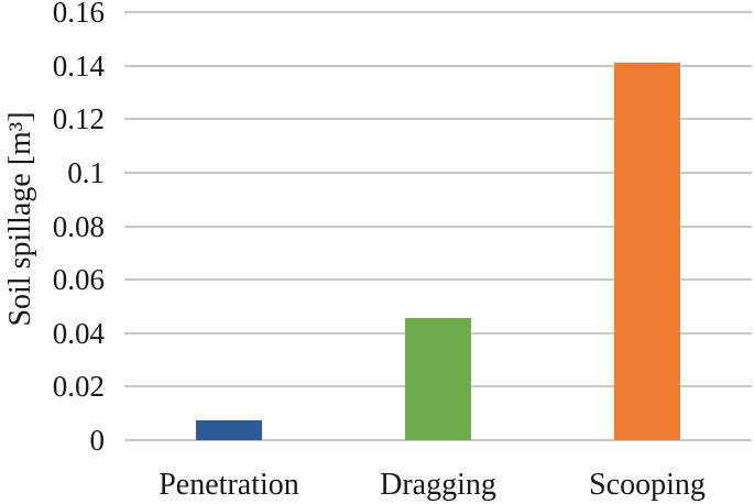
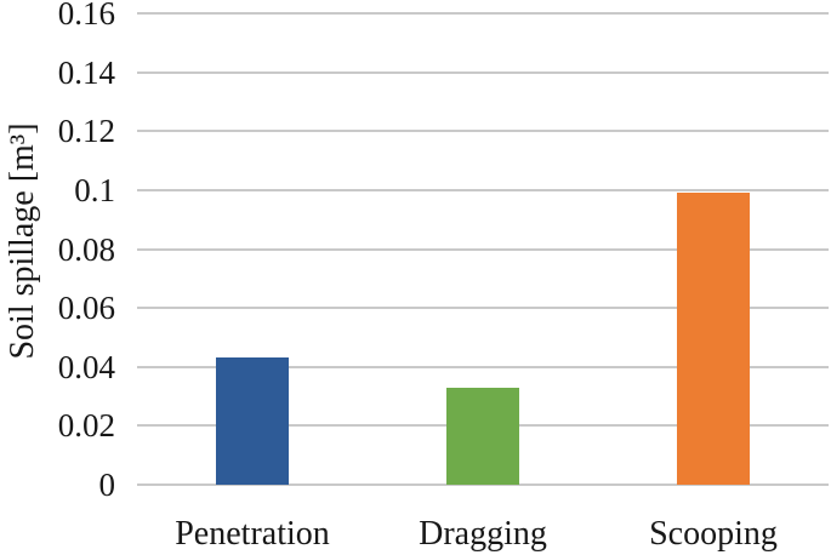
Penetration: 0.007 -> 0.043
Dragging: 0.045 -> 0.033
Scooping: 0.141 -> 0.099
